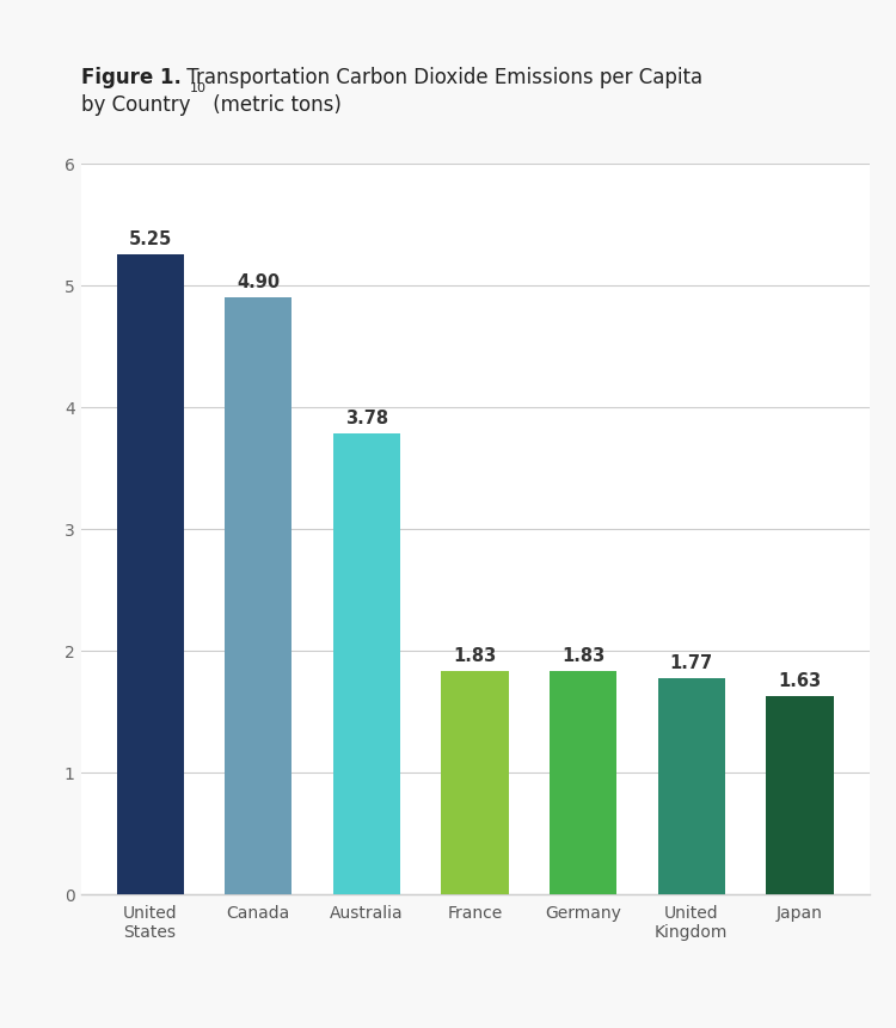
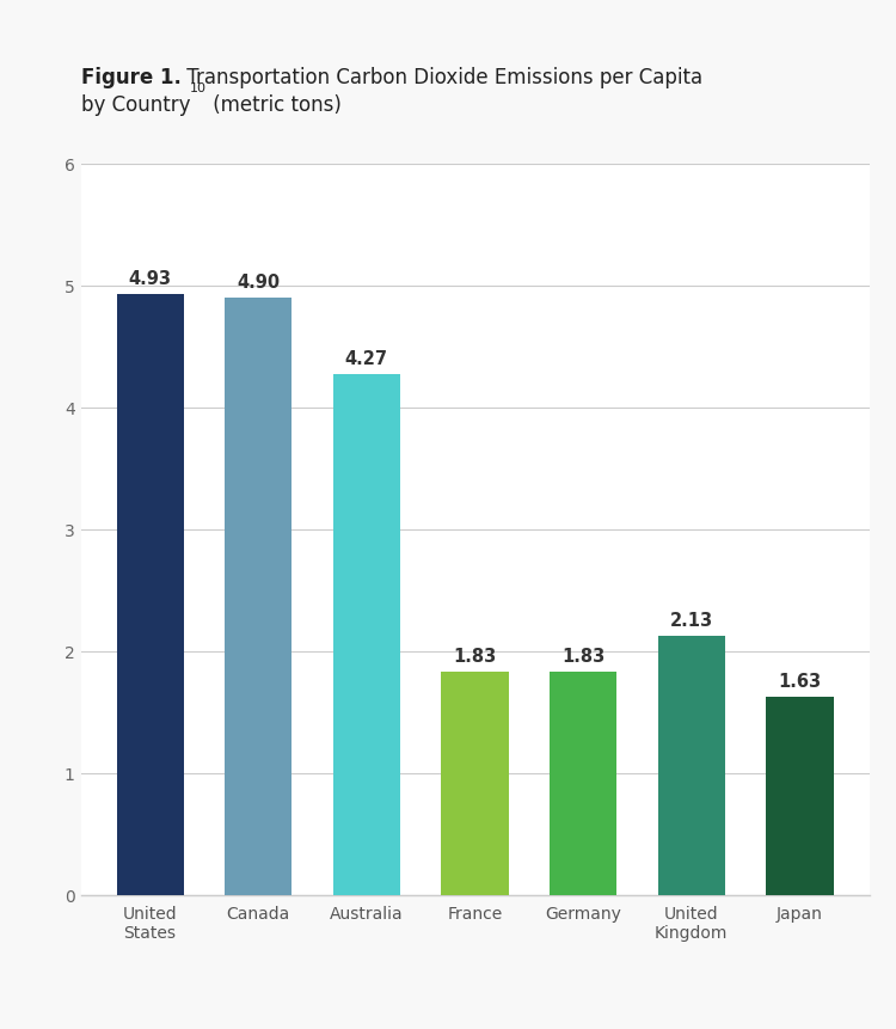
United States: 5.25 -> 4.93
Australia: 3.78 -> 4.27
United Kingdom: 1.77 -> 2.13
